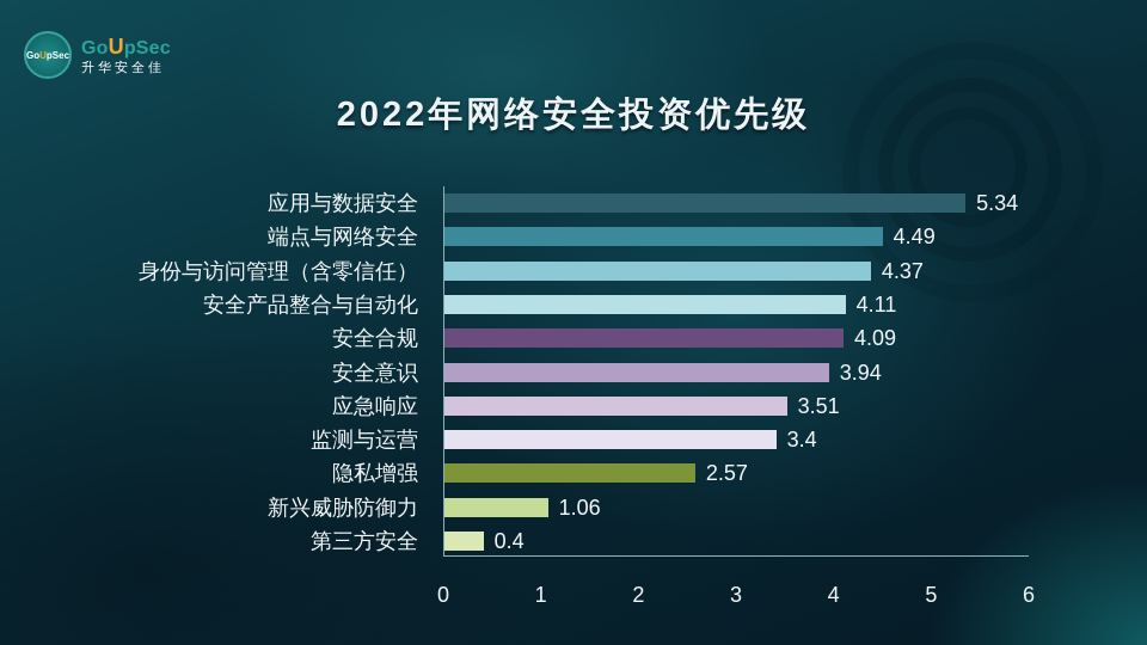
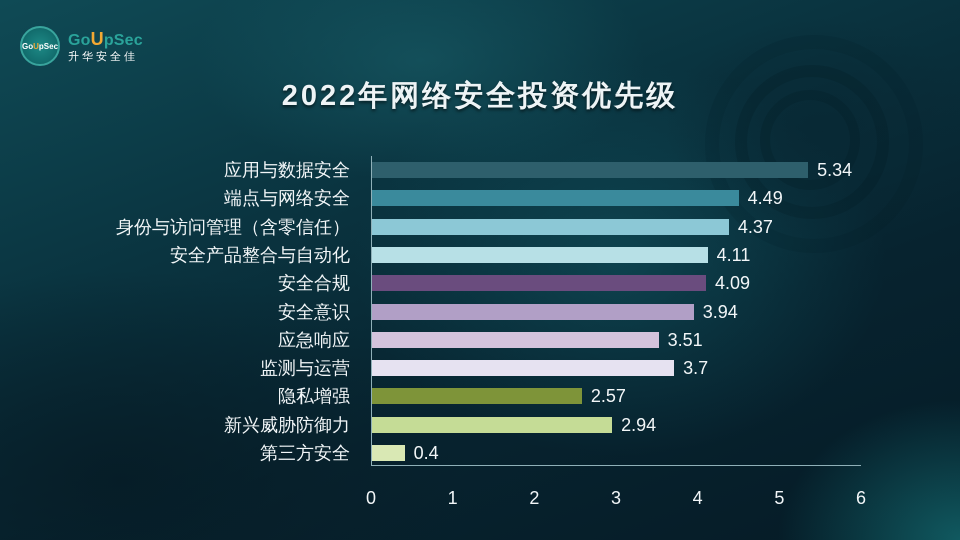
监测与运营: 3.4 -> 3.7
新兴威胁防御力: 1.06 -> 2.94
